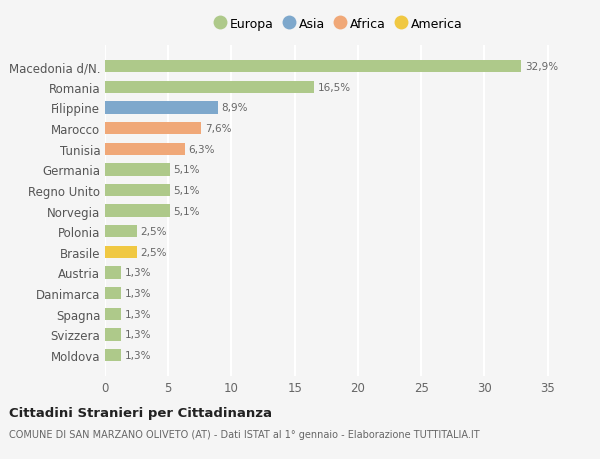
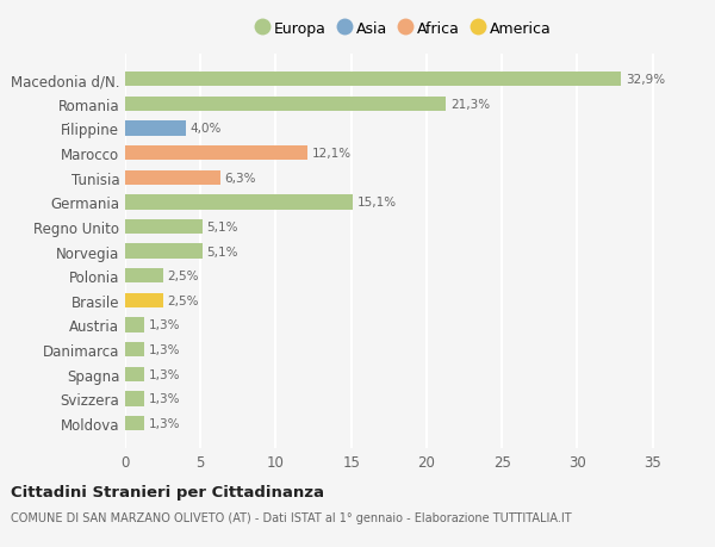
Romania: 16,5% -> 21,3%
Filippine: 8,9% -> 4,0%
Marocco: 7,6% -> 12,1%
Germania: 5,1% -> 15,1%
